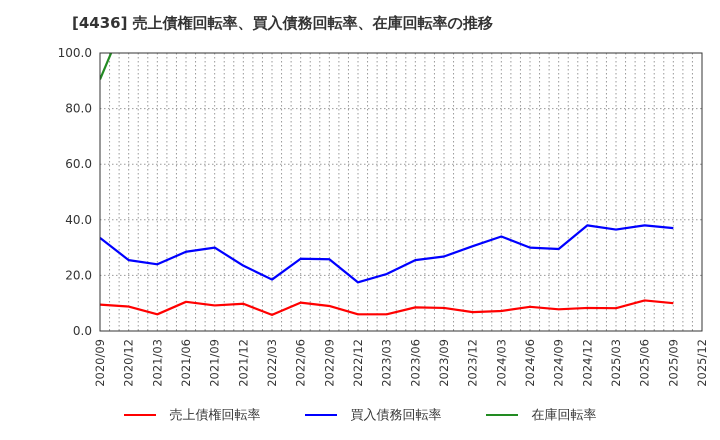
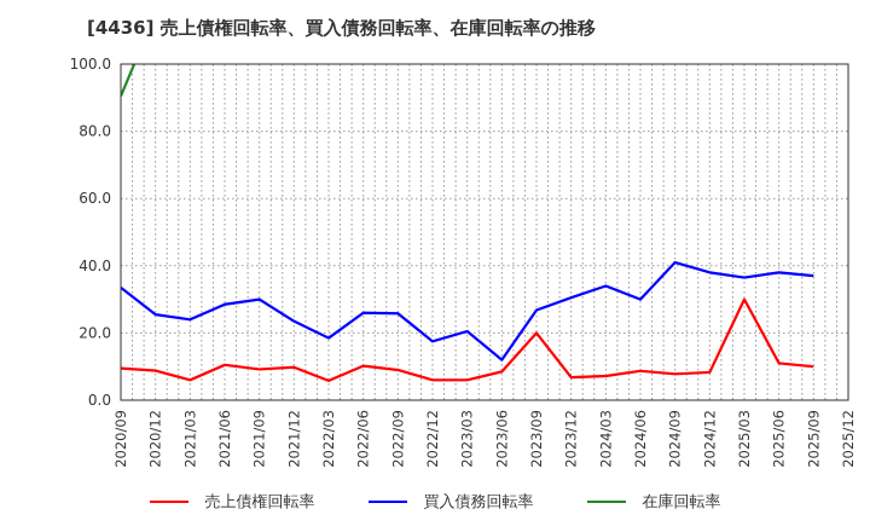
買入債務回転率/2023/06: 26 -> 12
売上債権回転率/2023/09: 8 -> 20
買入債務回転率/2024/09: 30 -> 41
売上債権回転率/2025/03: 8 -> 30
